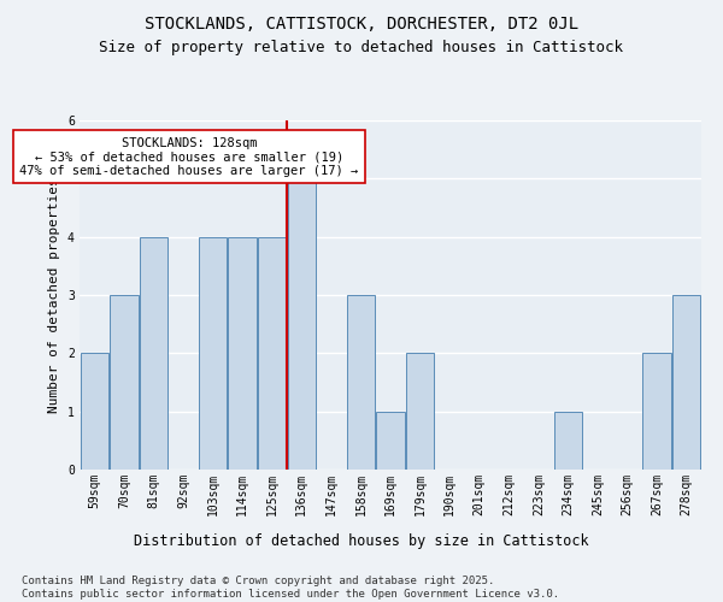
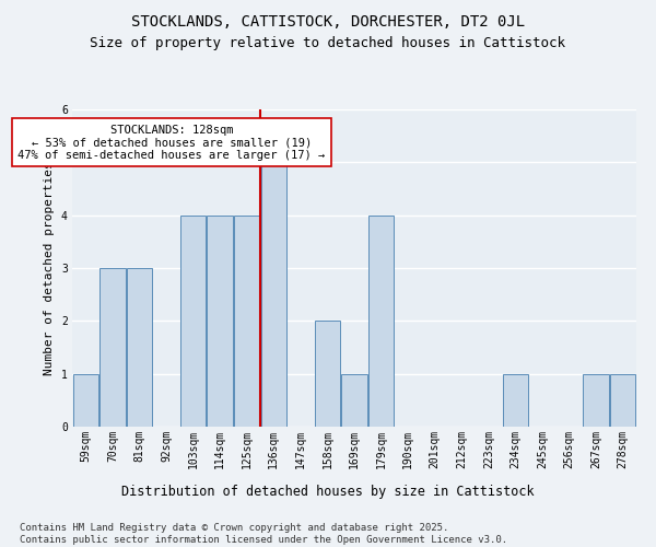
59sqm: 2 -> 1
81sqm: 4 -> 3
158sqm: 3 -> 2
179sqm: 2 -> 4
267sqm: 2 -> 1
278sqm: 3 -> 1
